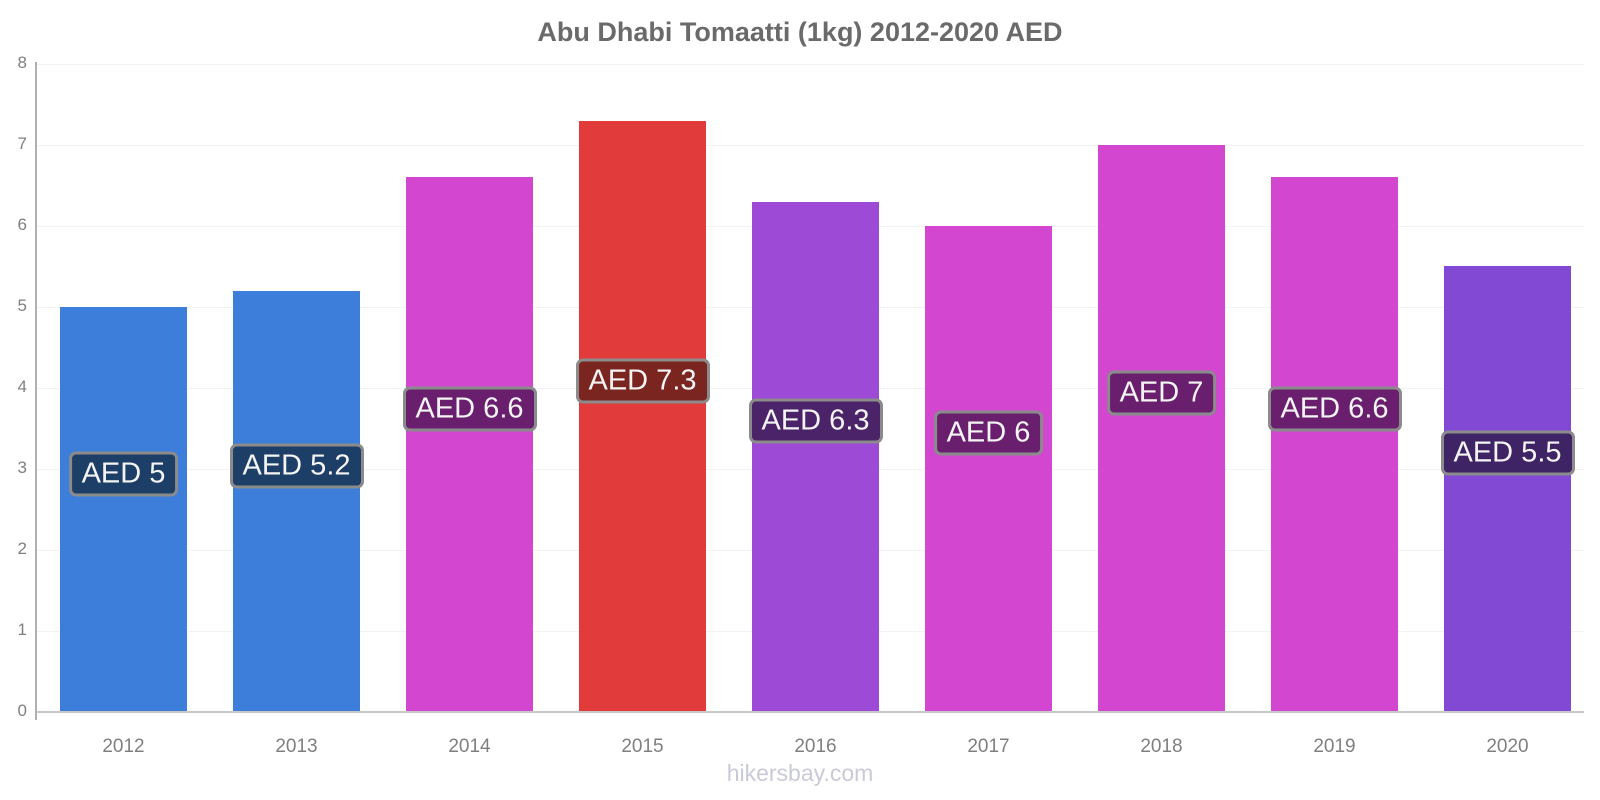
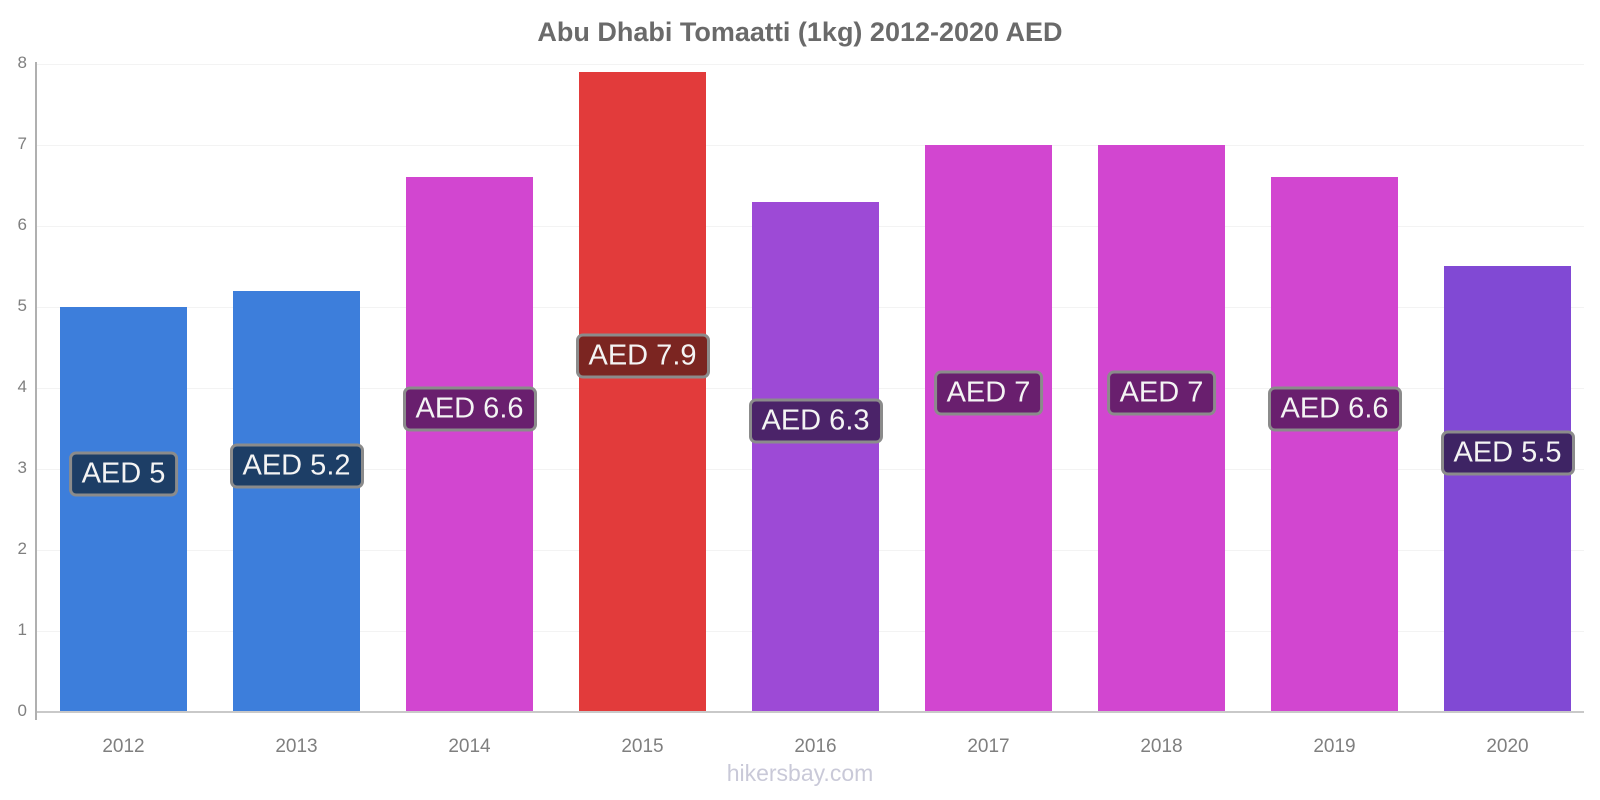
2015: 7.3 -> 7.9
2017: 6 -> 7
